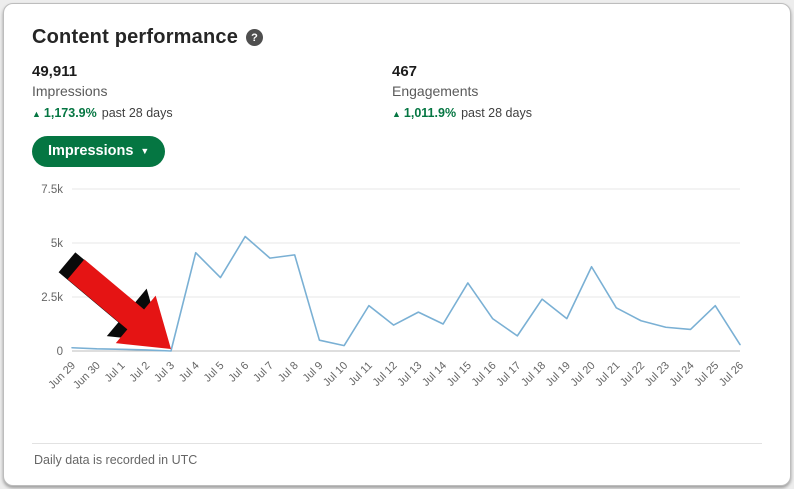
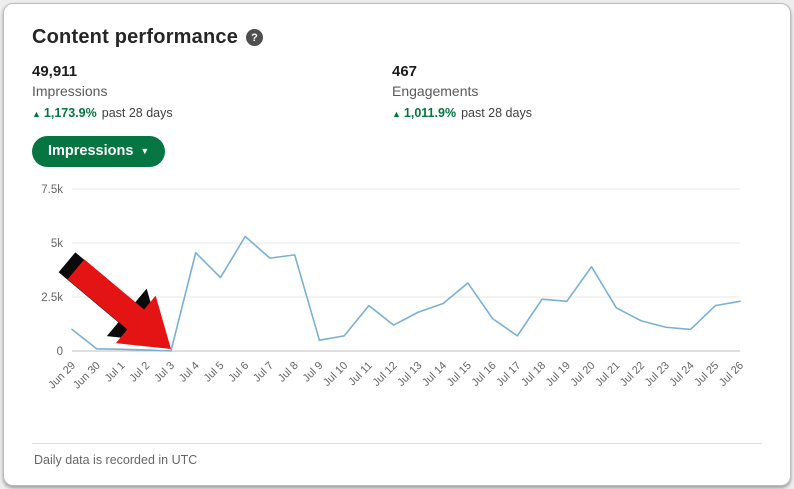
Jun 29: 0.2k -> 1.0k
Jul 10: 0.2k -> 0.7k
Jul 14: 1.2k -> 2.2k
Jul 19: 1.5k -> 2.3k
Jul 26: 0.3k -> 2.3k
